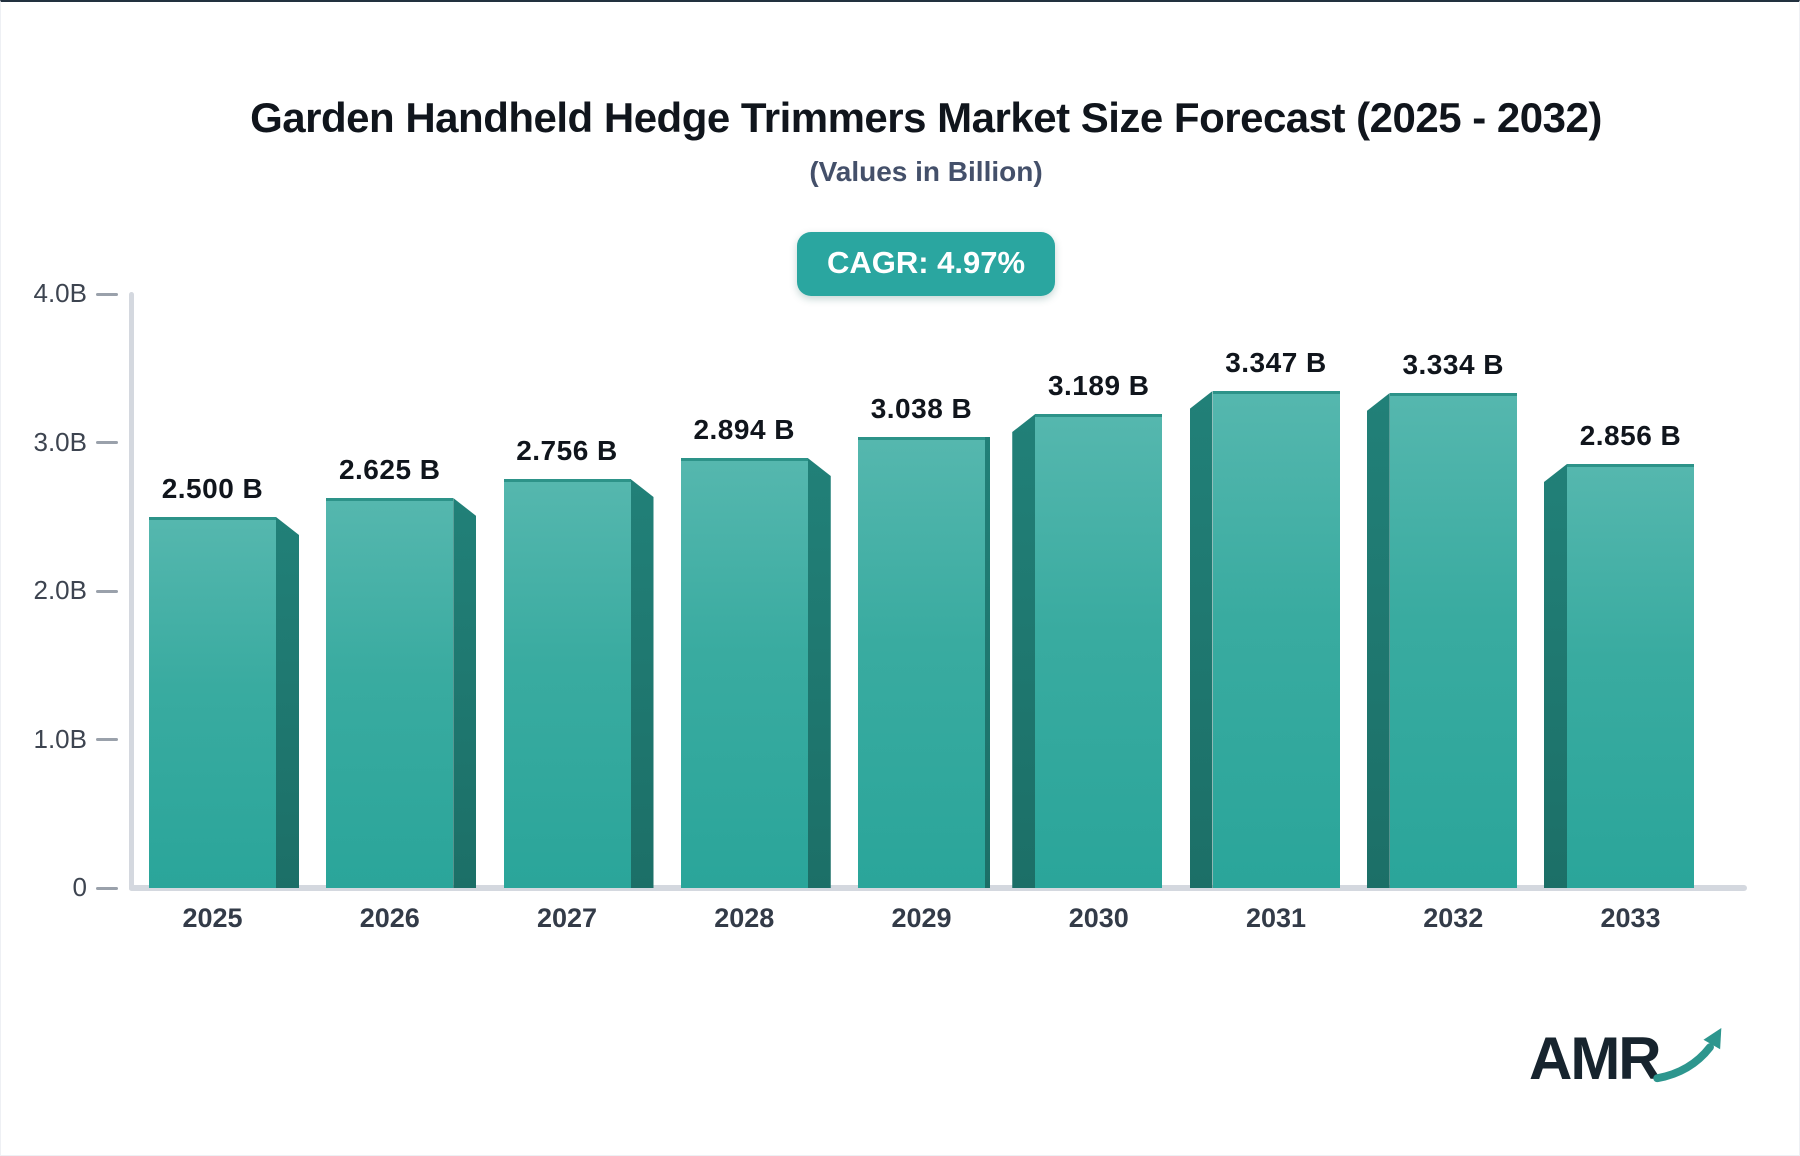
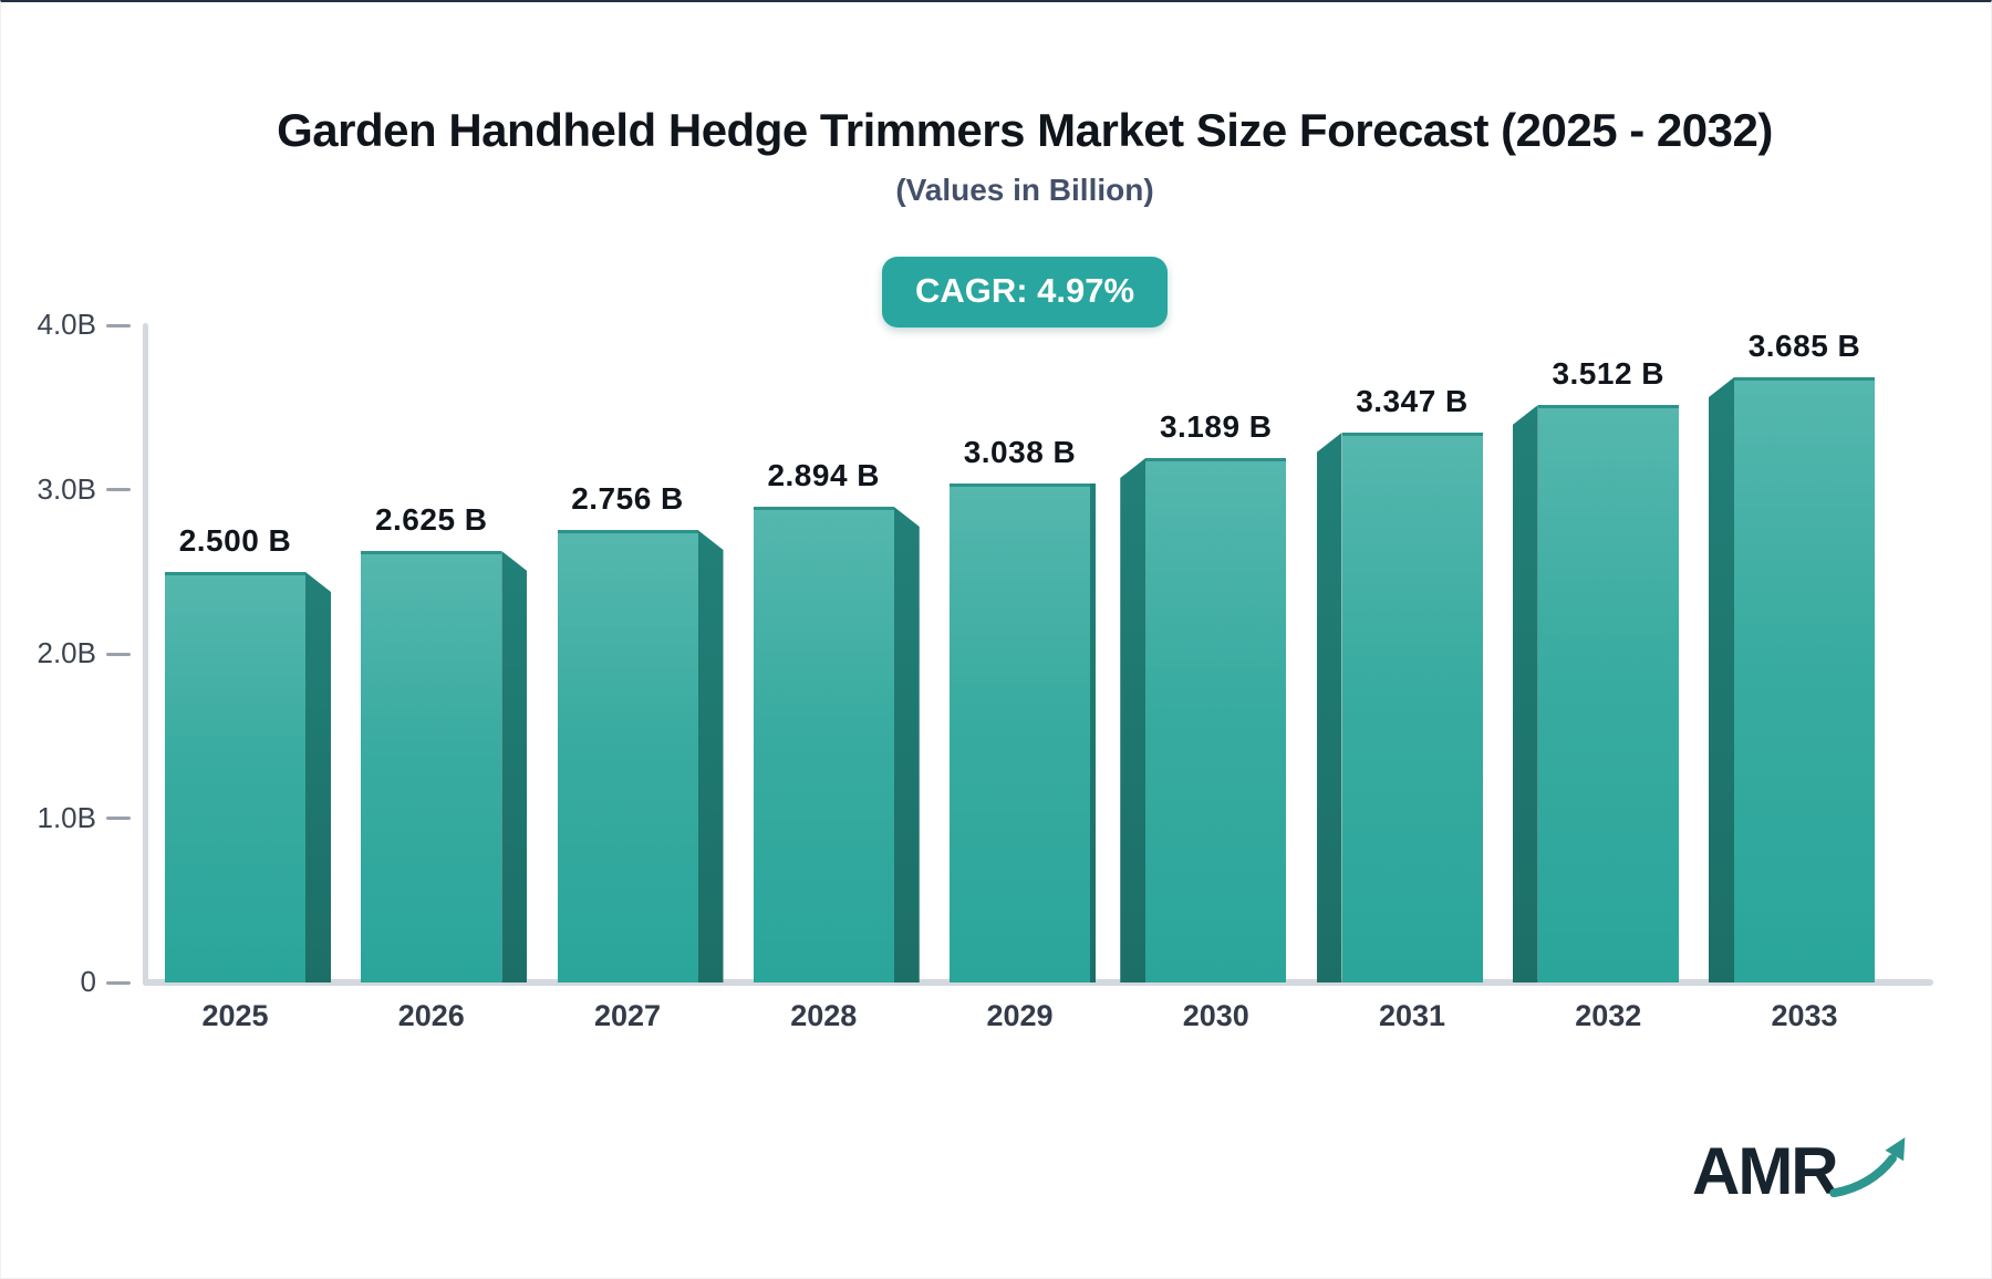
2032: 3.334 -> 3.512
2033: 2.856 -> 3.685
